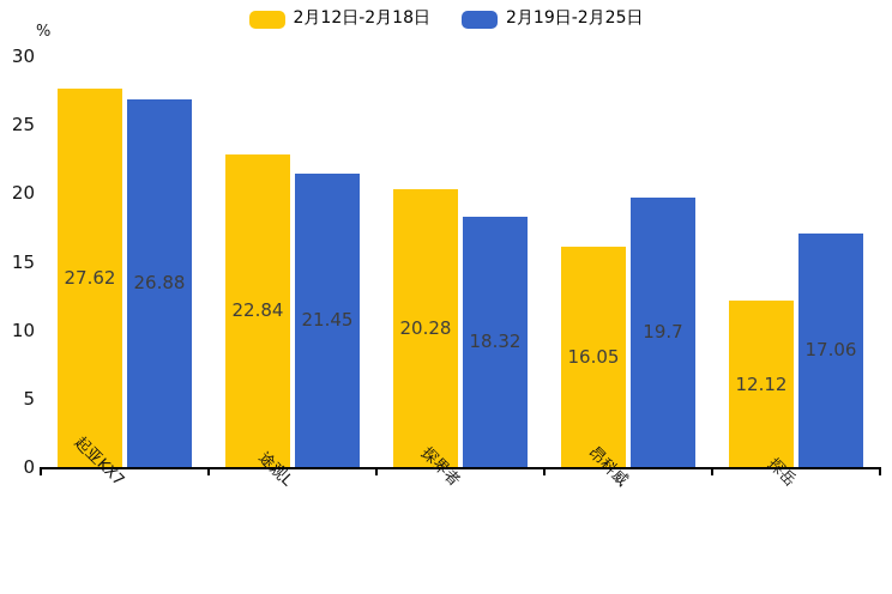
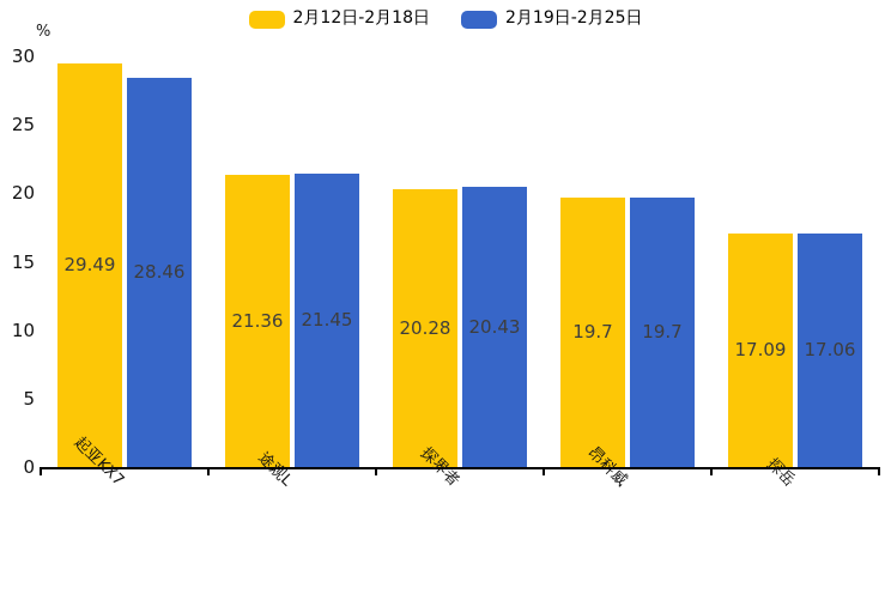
2月12日-2月18日/起亚KX7: 27.62 -> 29.49
2月19日-2月25日/起亚KX7: 26.88 -> 28.46
2月12日-2月18日/途观L: 22.84 -> 21.36
2月19日-2月25日/探界者: 18.32 -> 20.43
2月12日-2月18日/昂科威: 16.05 -> 19.7
2月12日-2月18日/探岳: 12.12 -> 17.09
